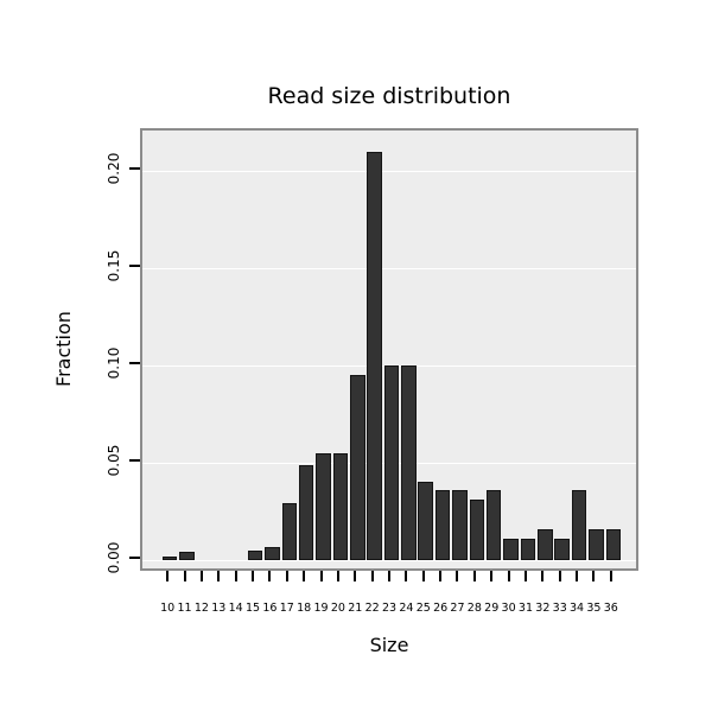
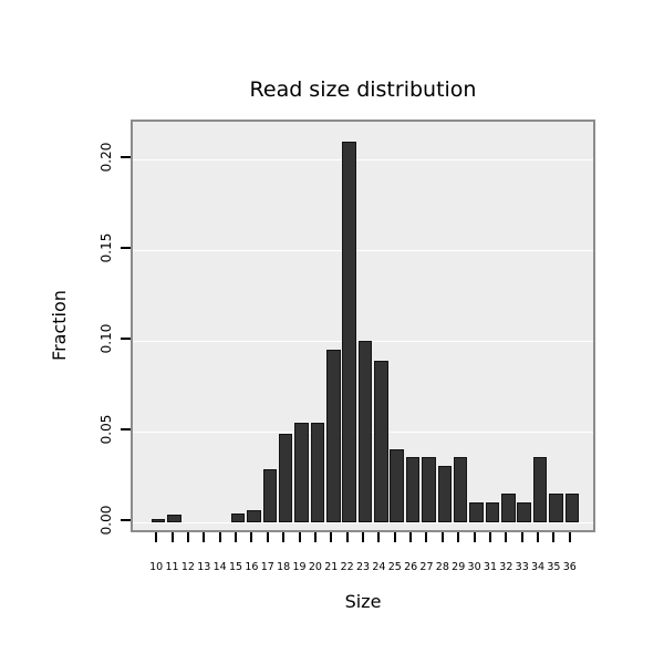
24: 0.100 -> 0.089
